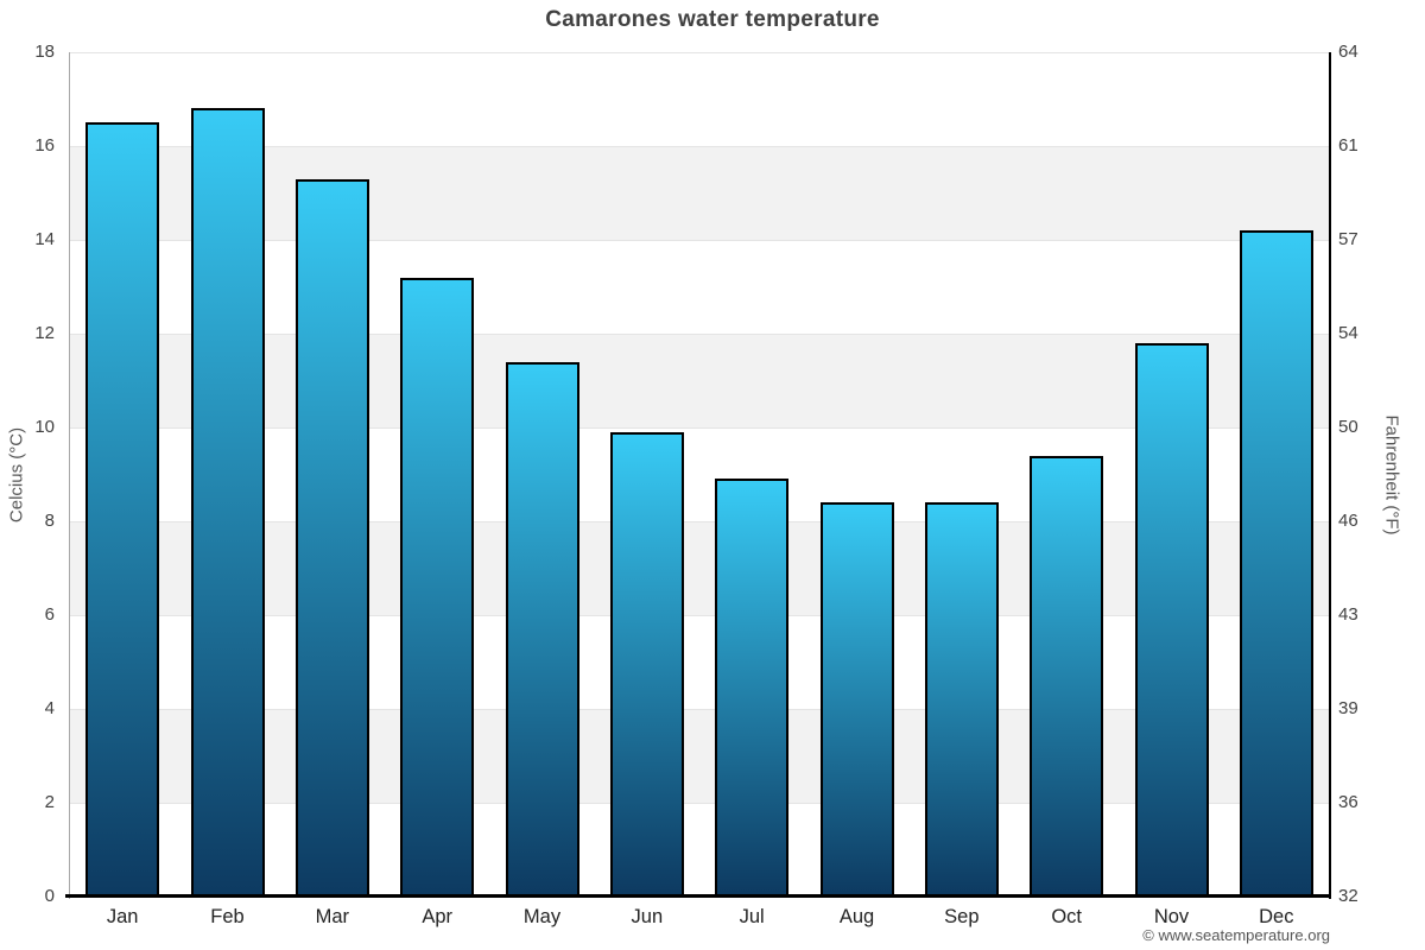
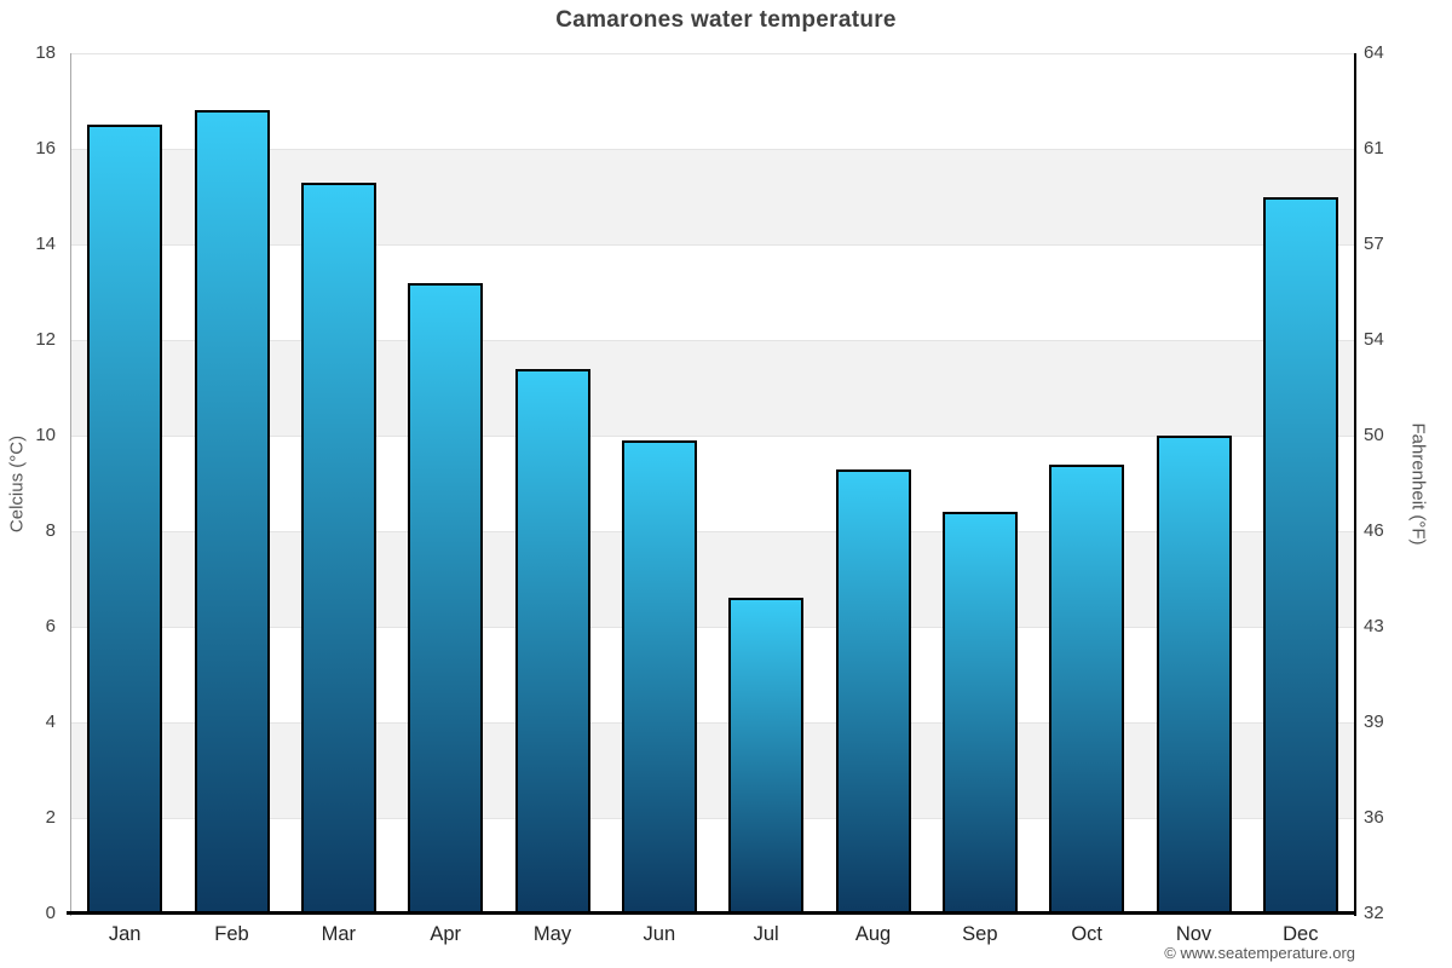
Jul: 8.9 -> 6.6
Aug: 8.4 -> 9.3
Nov: 11.8 -> 10.0
Dec: 14.2 -> 15.0
